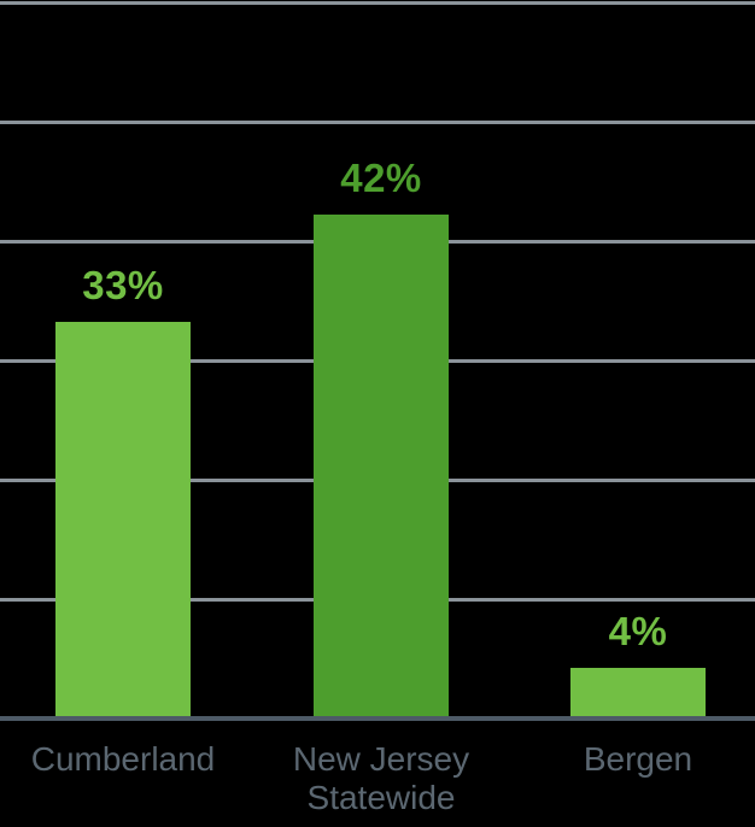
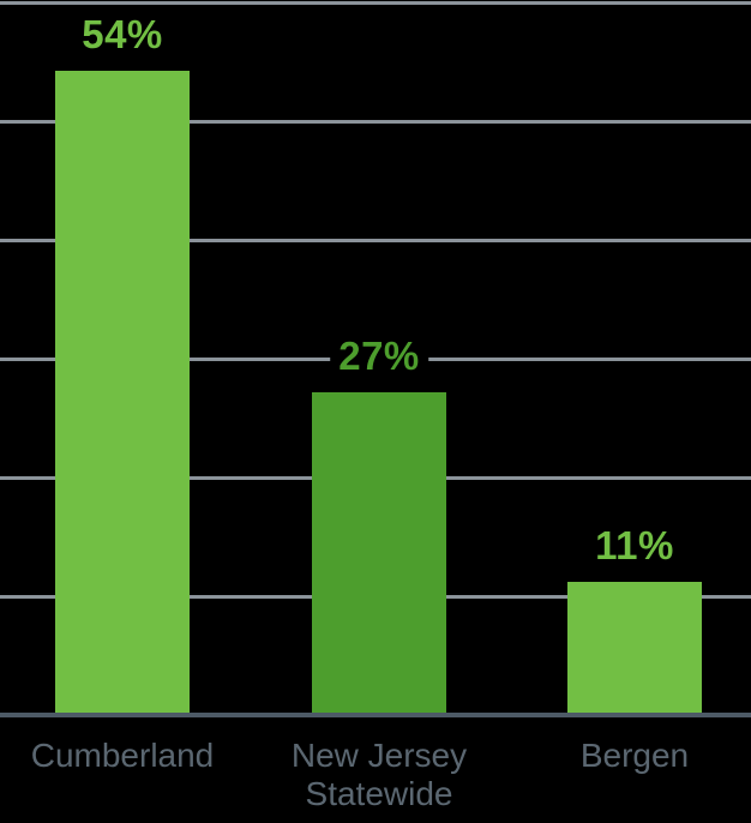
Cumberland: 33% -> 54%
New Jersey Statewide: 42% -> 27%
Bergen: 4% -> 11%
